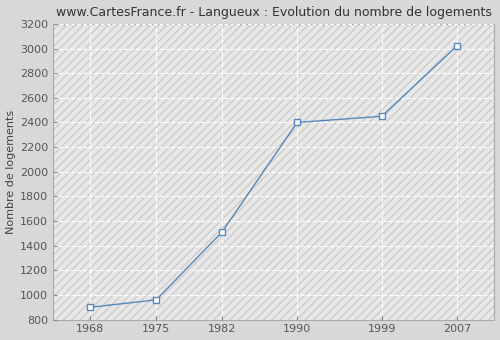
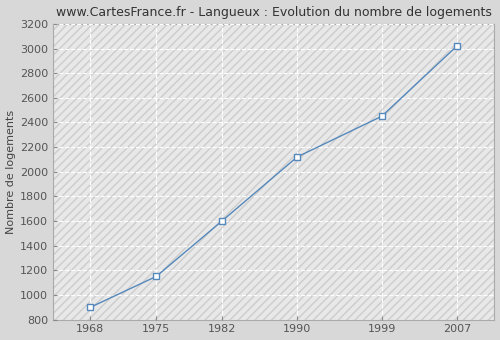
1975: 960 -> 1150
1982: 1510 -> 1600
1990: 2400 -> 2120
